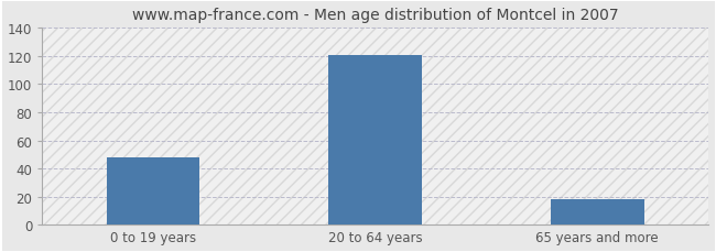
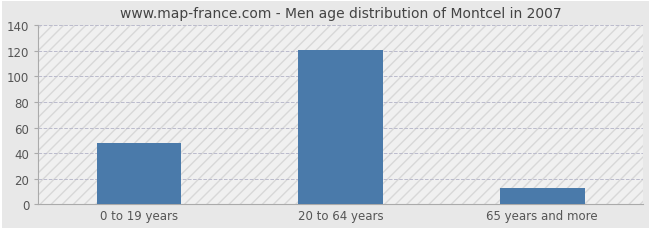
65 years and more: 18 -> 13
